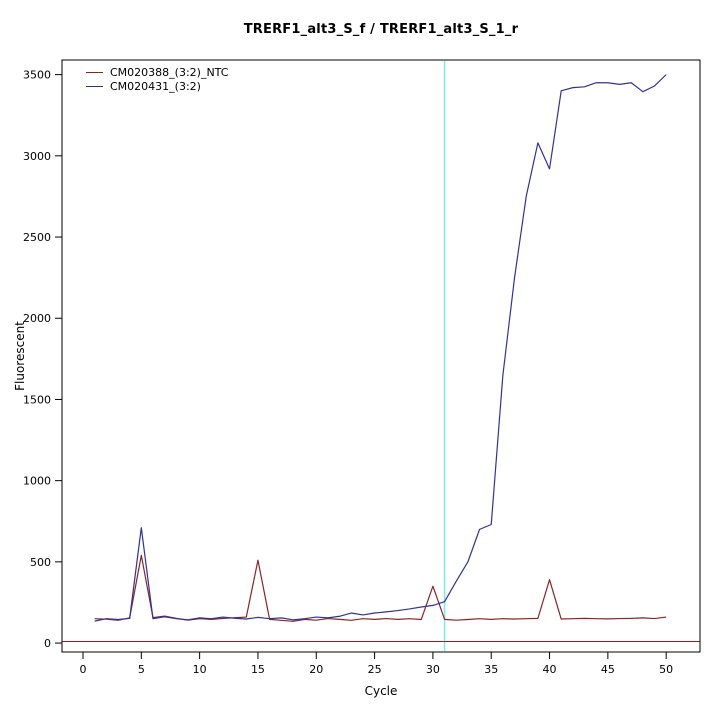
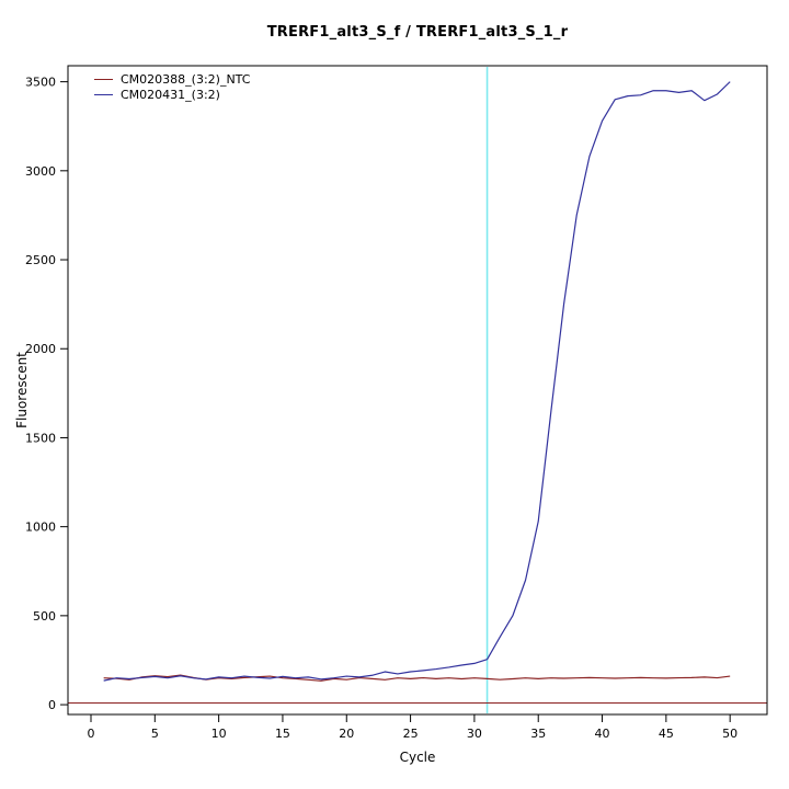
CM020388_(3:2)_NTC/5: 540 -> 160
CM020431_(3:2)/5: 710 -> 160
CM020388_(3:2)_NTC/15: 510 -> 150
CM020388_(3:2)_NTC/30: 350 -> 150
CM020431_(3:2)/35: 730 -> 1030
CM020388_(3:2)_NTC/40: 390 -> 150
CM020431_(3:2)/40: 2920 -> 3280
